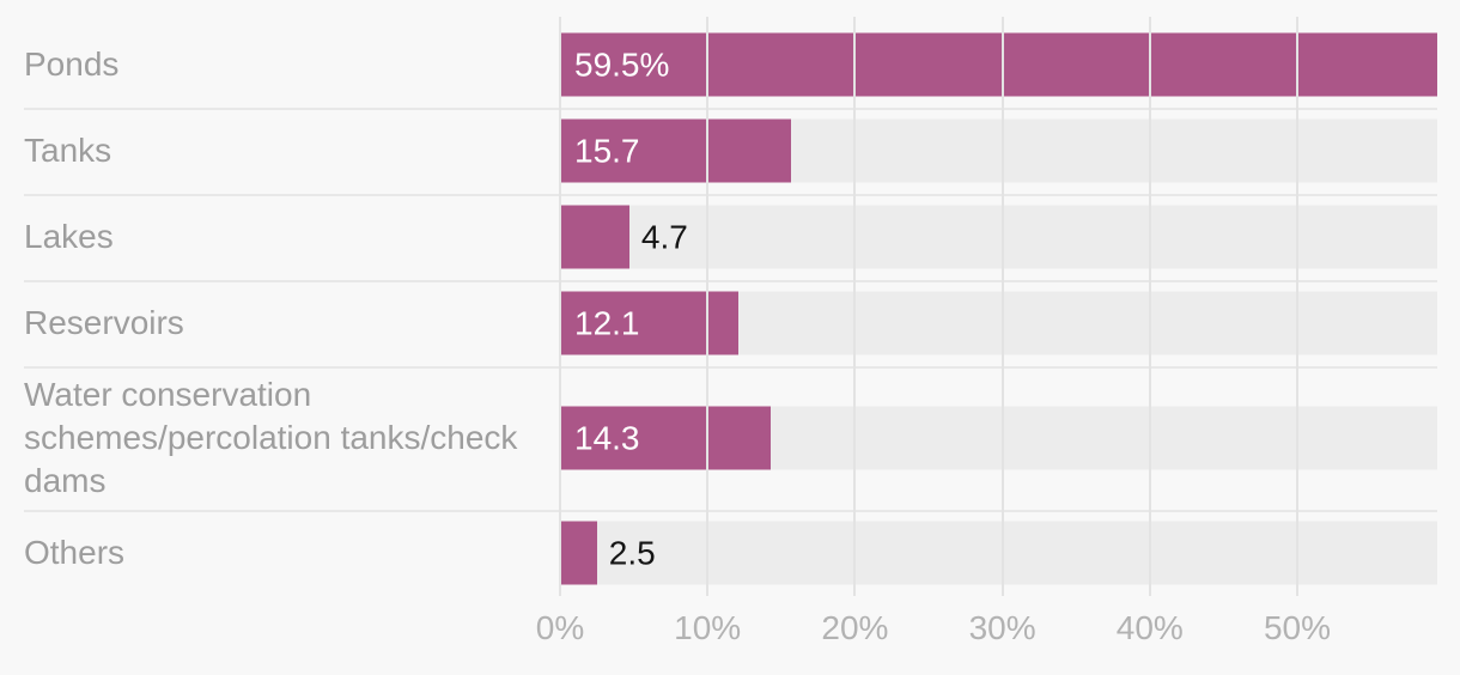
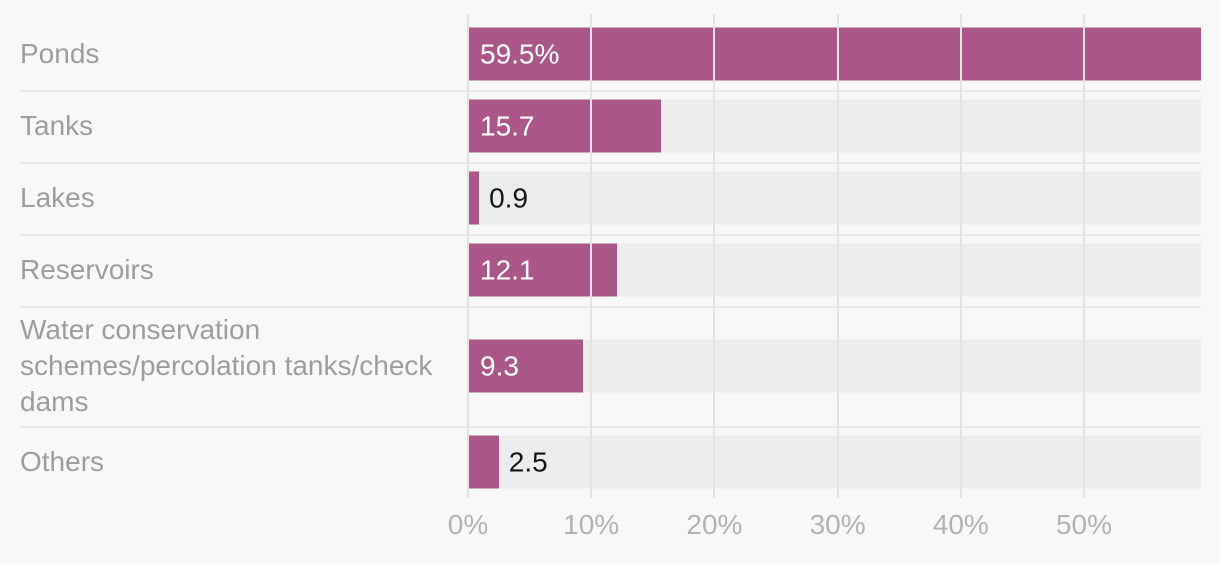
Lakes: 4.7 -> 0.9
Water conservation schemes/percolation tanks/check dams: 14.3 -> 9.3
